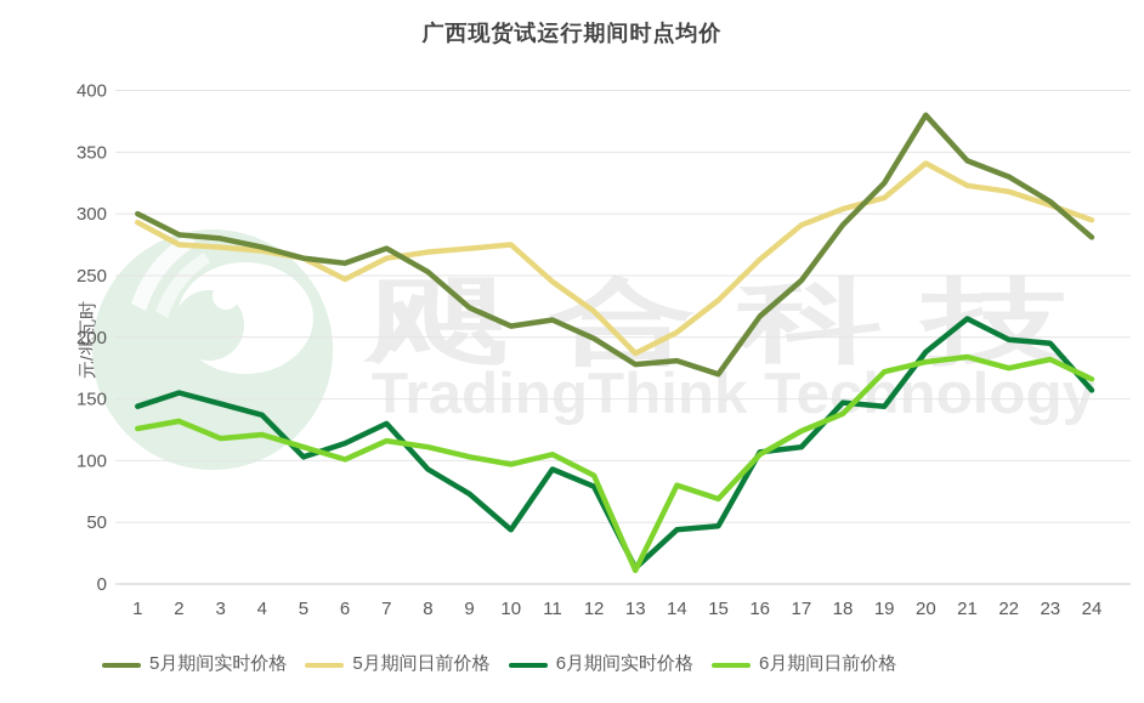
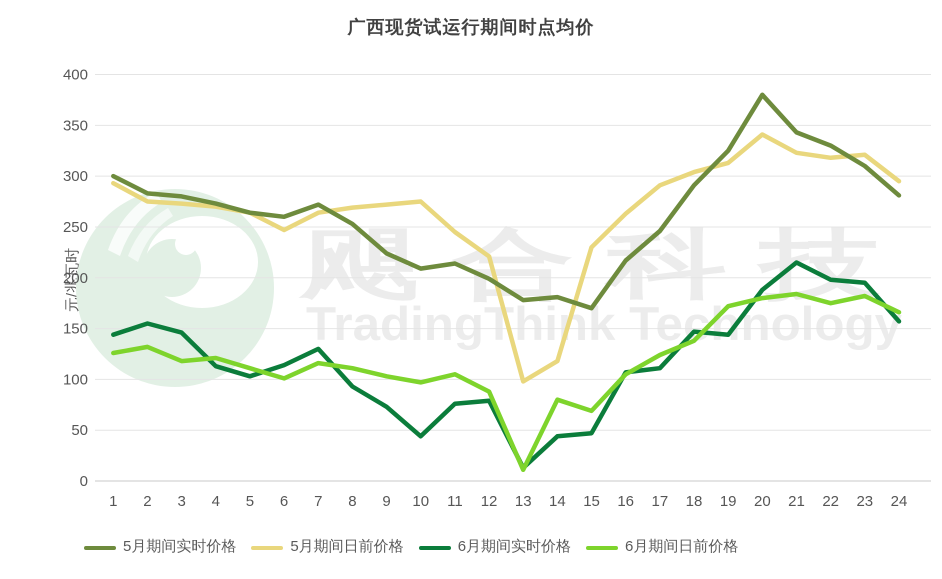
6月期间实时价格/4: 137 -> 113
6月期间实时价格/11: 93 -> 76
5月期间日前价格/13: 187 -> 98
5月期间日前价格/14: 204 -> 118
5月期间日前价格/23: 307 -> 321
